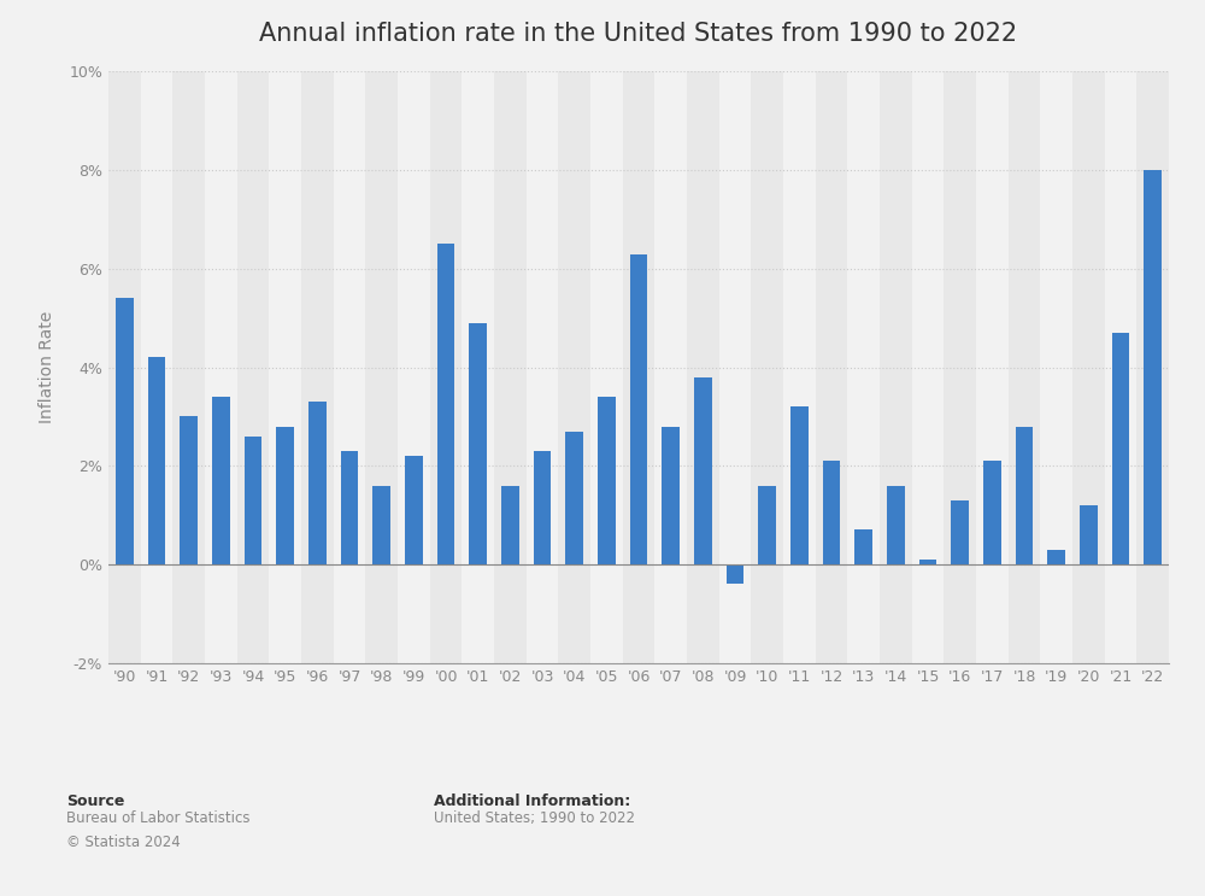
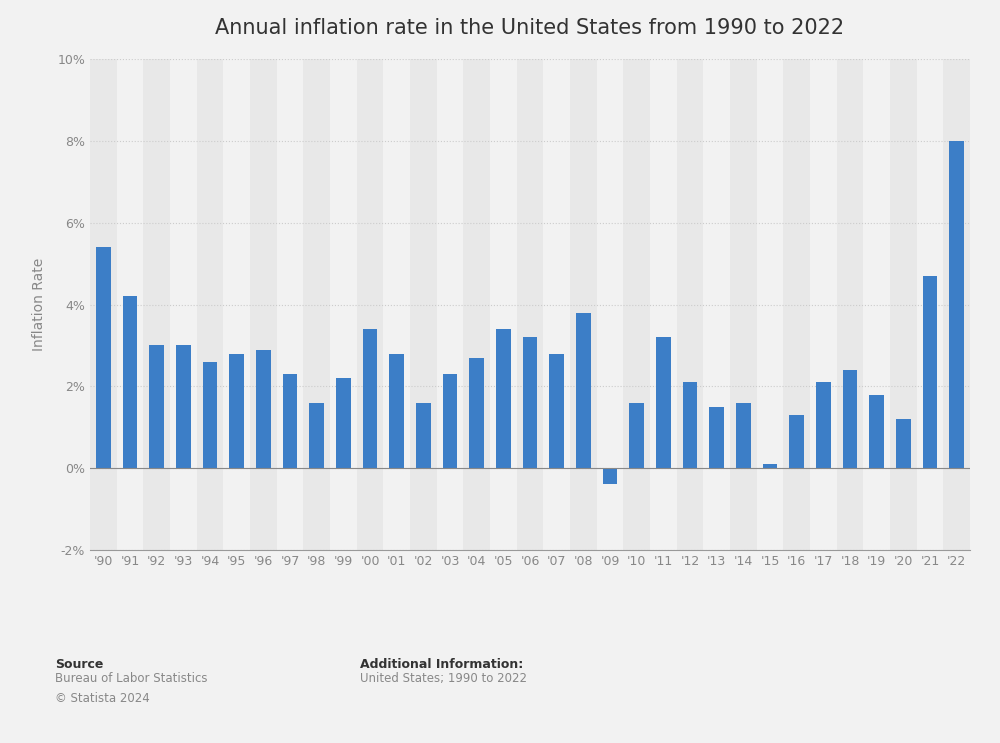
'93: 3.4% -> 3.0%
'96: 3.3% -> 2.9%
'00: 6.5% -> 3.4%
'01: 4.9% -> 2.8%
'06: 6.3% -> 3.2%
'13: 0.7% -> 1.5%
'18: 2.8% -> 2.4%
'19: 0.3% -> 1.8%
